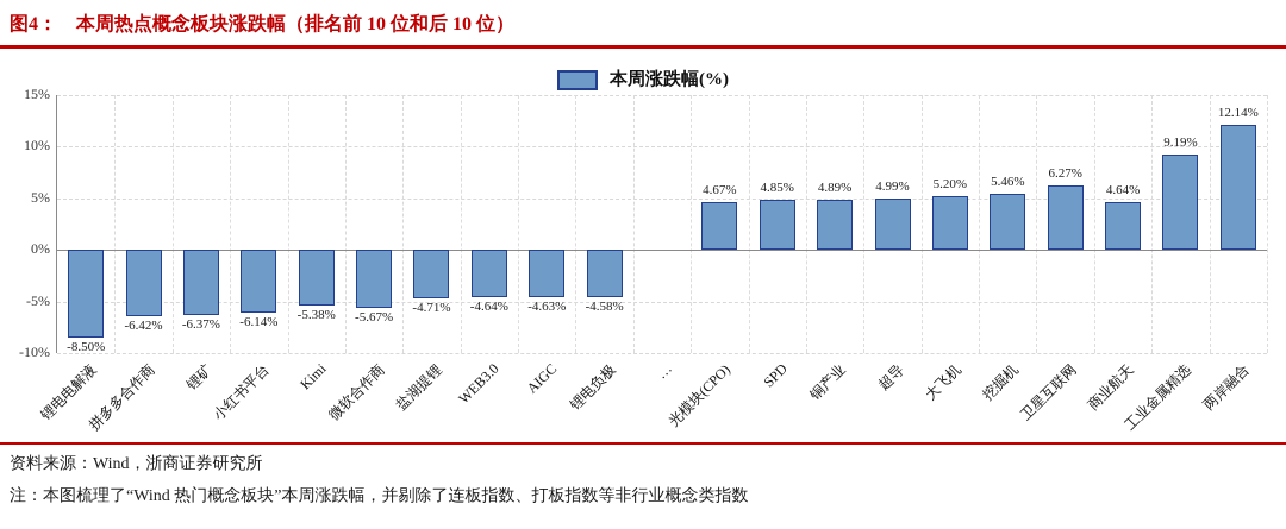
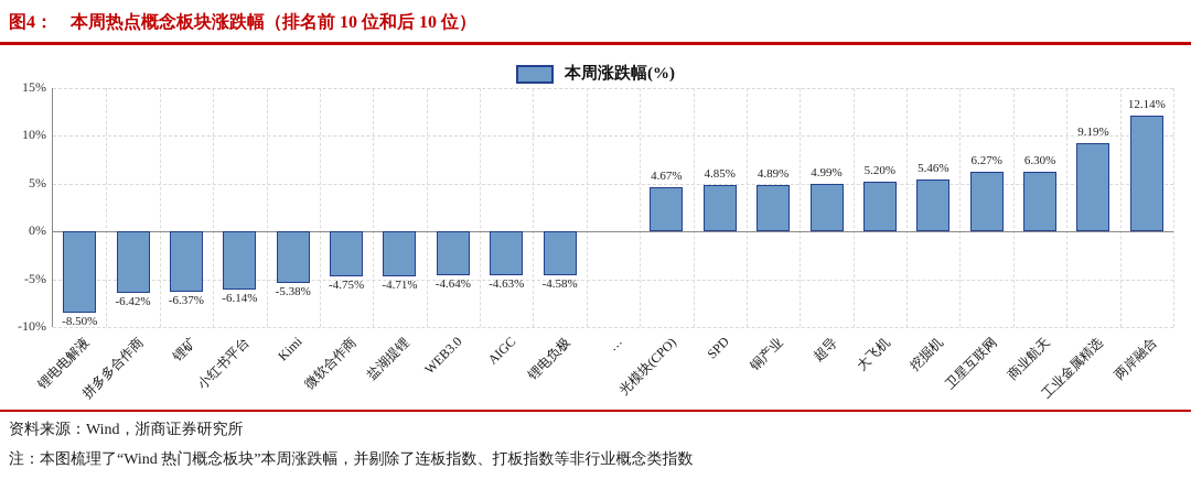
微软合作商: -5.67% -> -4.75%
商业航天: 4.64% -> 6.30%
